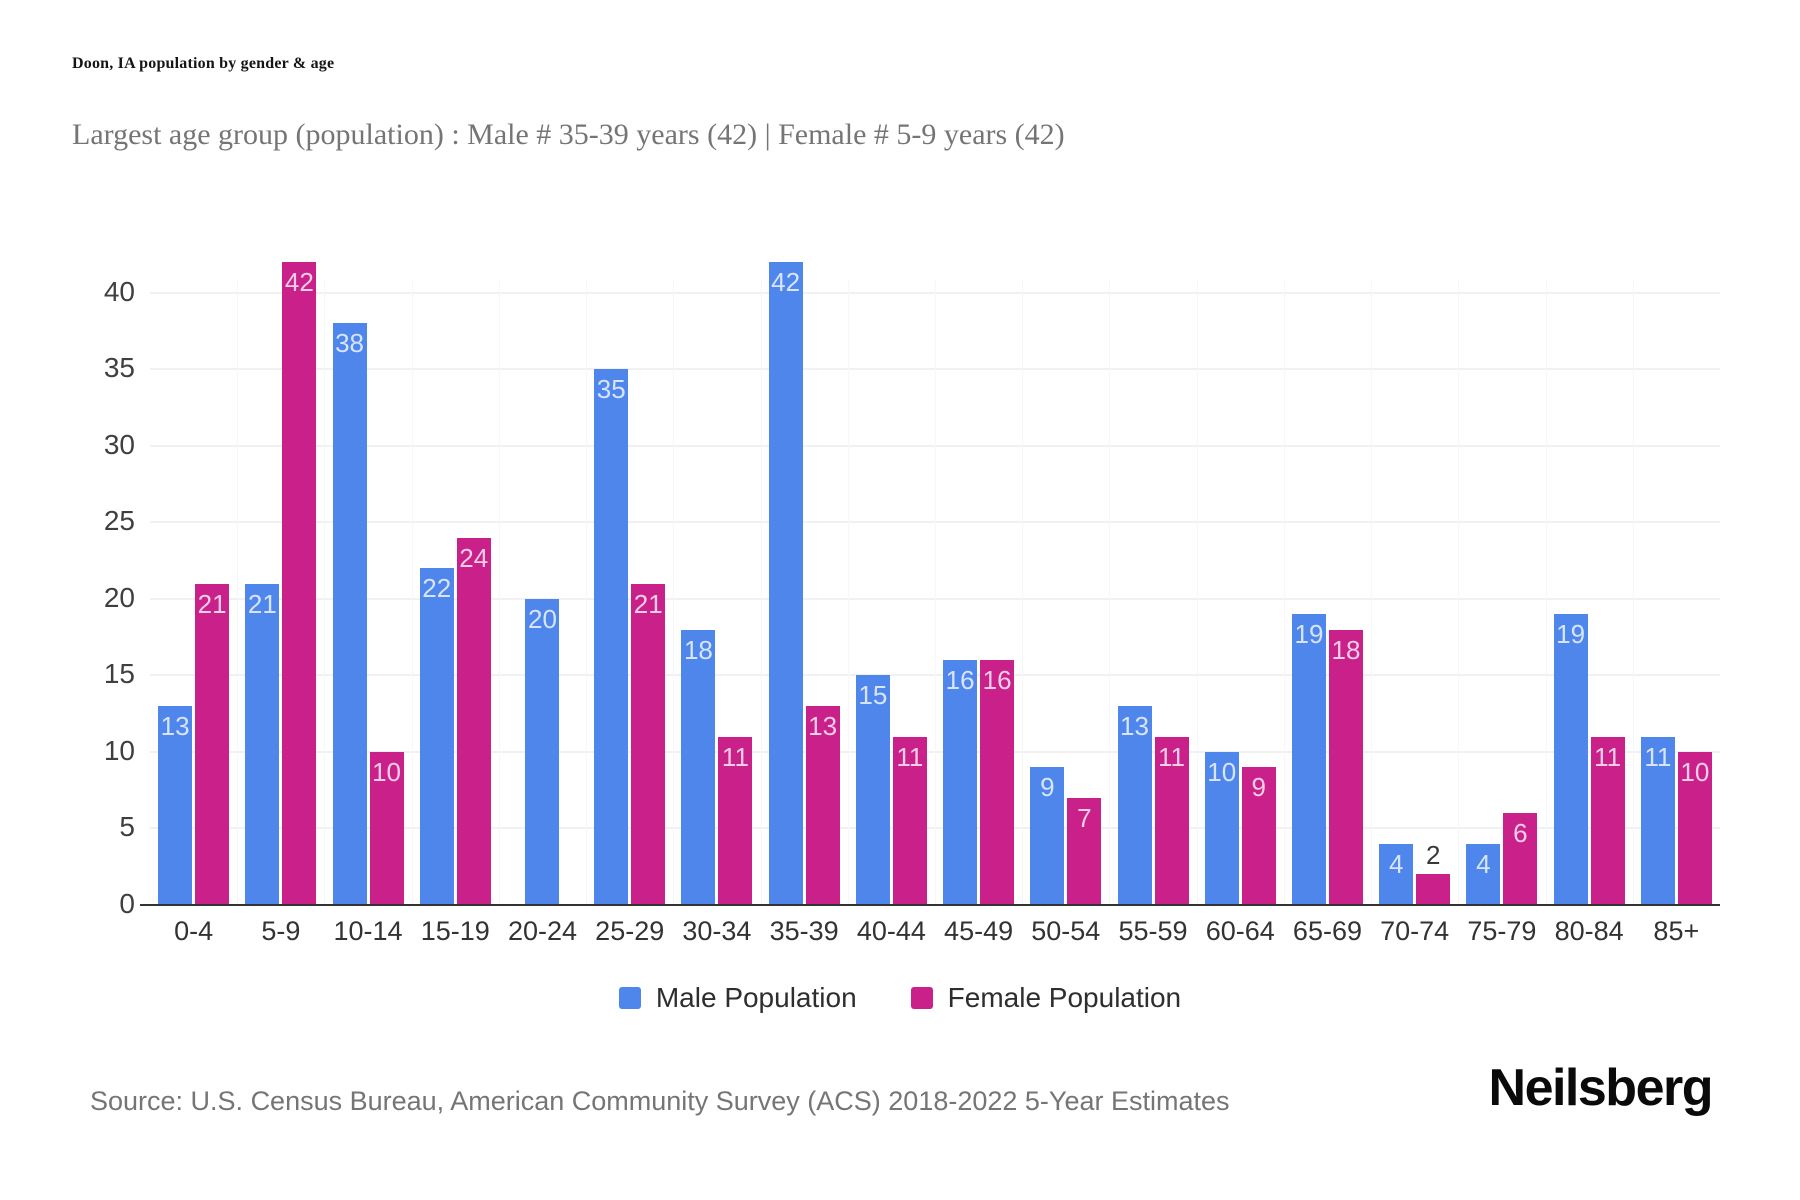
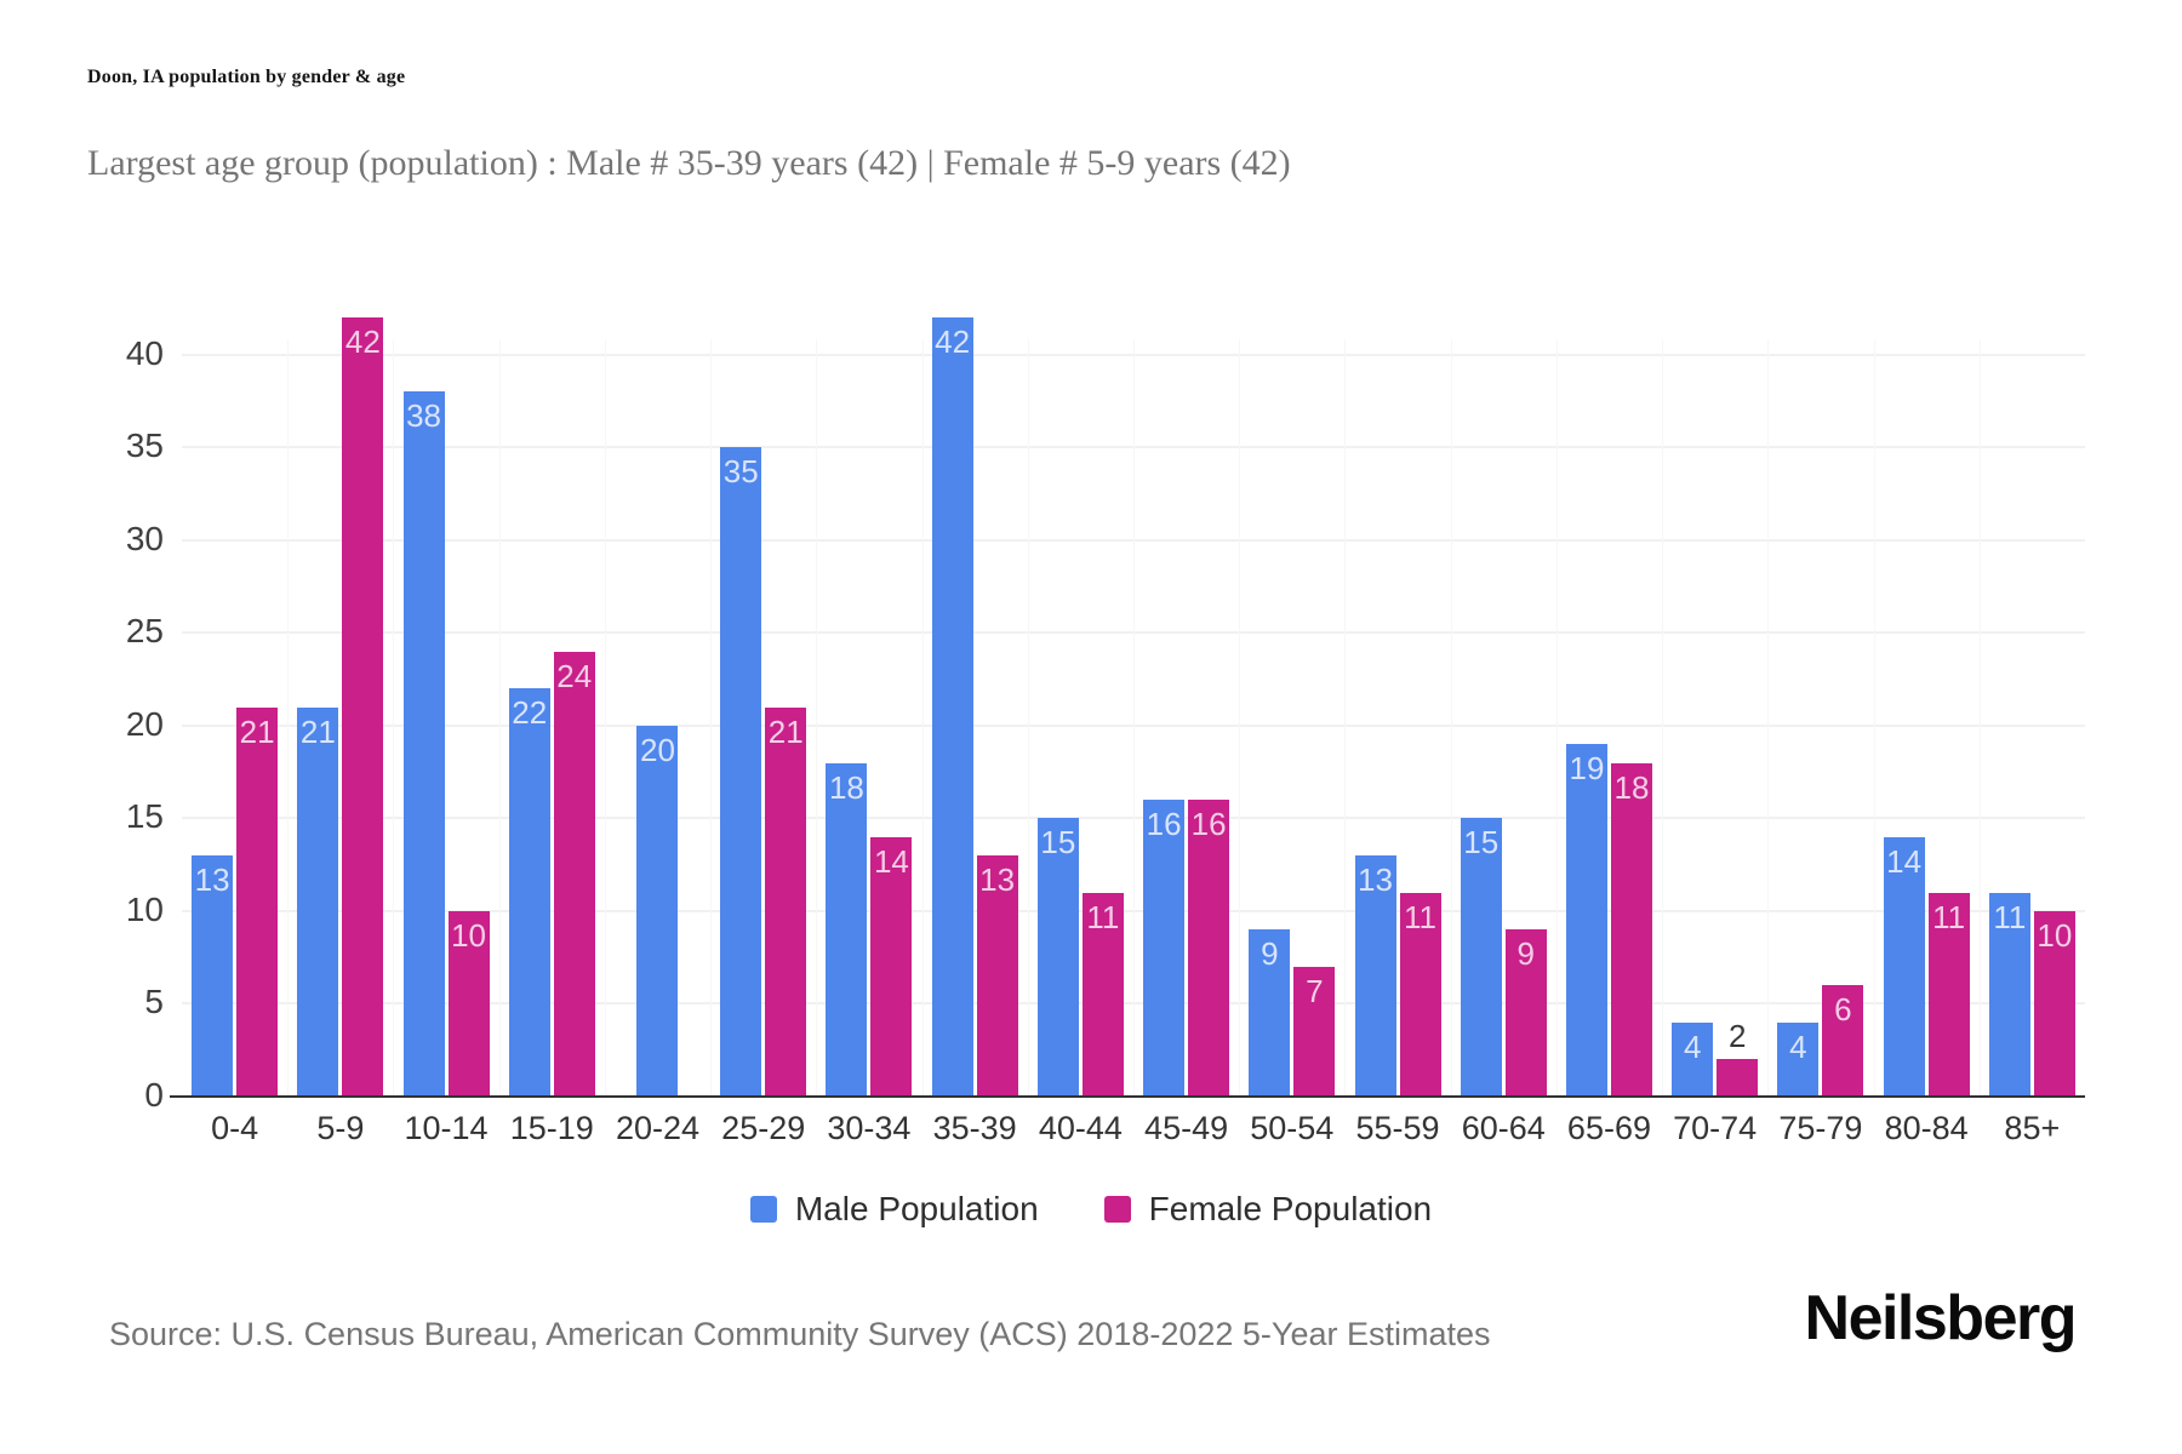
Female Population/30-34: 11 -> 14
Male Population/60-64: 10 -> 15
Male Population/80-84: 19 -> 14
